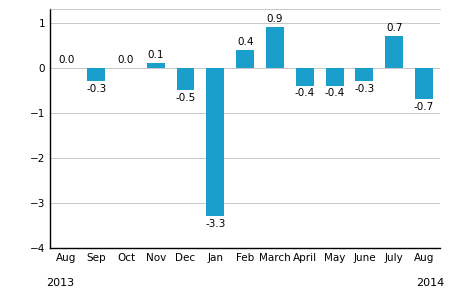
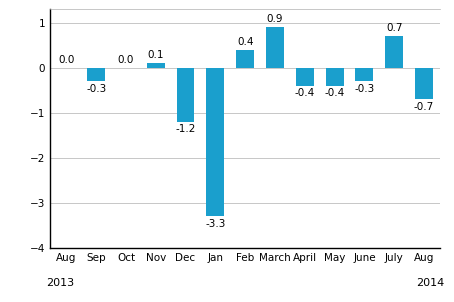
Dec: -0.5 -> -1.2
